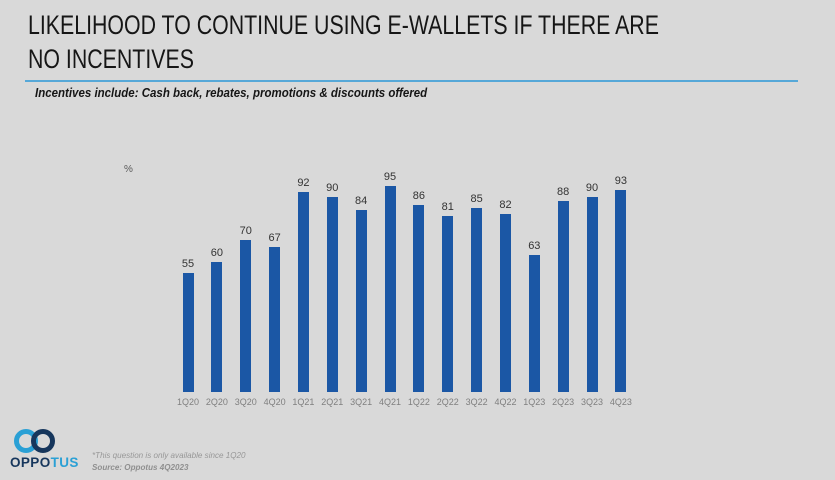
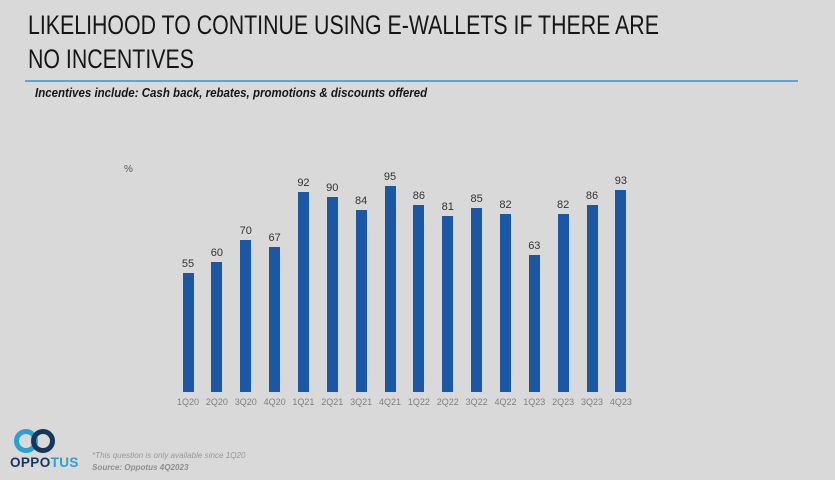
2Q23: 88 -> 82
3Q23: 90 -> 86
